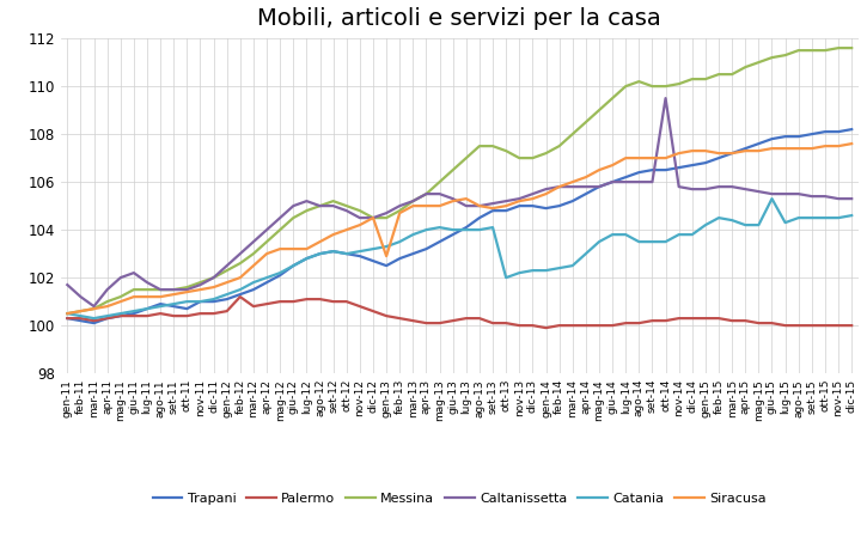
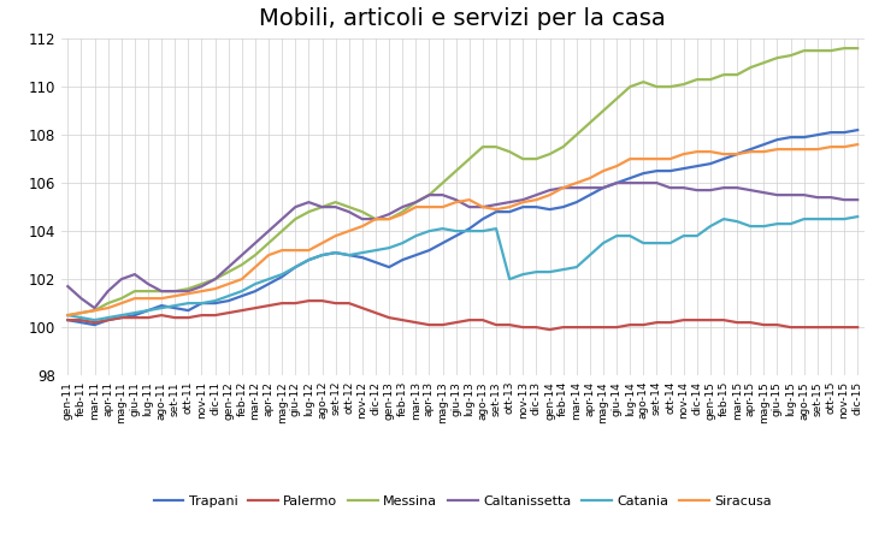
Palermo/feb-12: 101.2 -> 100.7
Siracusa/gen-13: 102.9 -> 104.5
Caltanissetta/ott-14: 109.5 -> 105.8
Catania/giu-15: 105.3 -> 104.3
